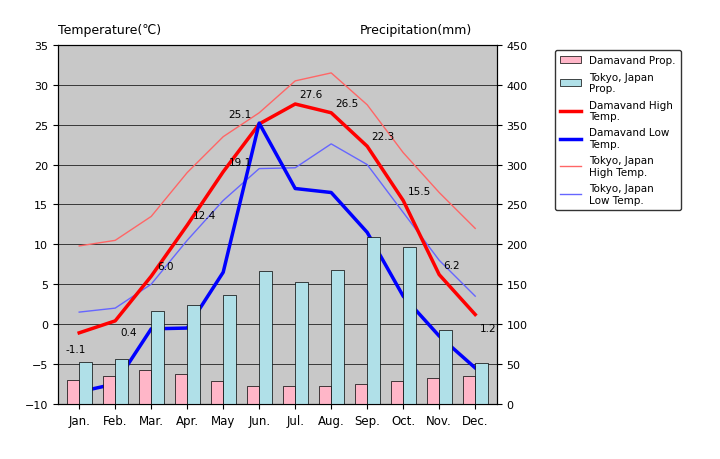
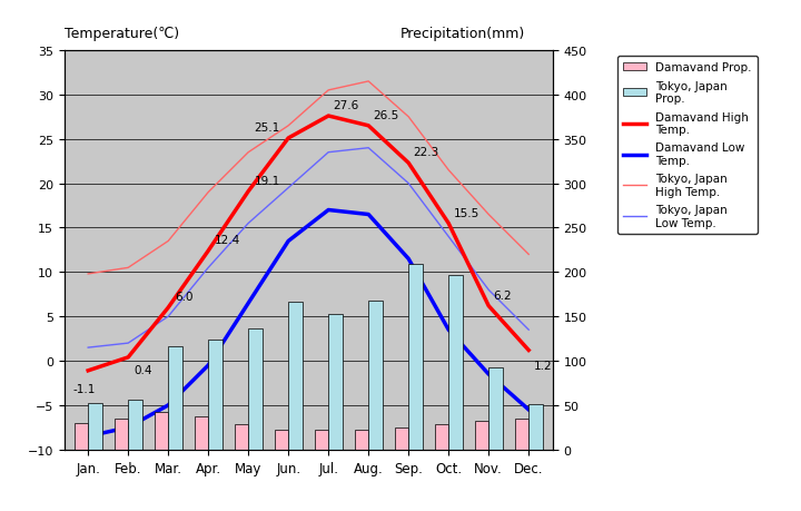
Damavand Low Temp./Mar.: -0.6 -> -5.0
Damavand Low Temp./Jun.: 25.2 -> 13.5
Tokyo, Japan Low Temp./Jul.: 19.6 -> 23.5
Tokyo, Japan Low Temp./Aug.: 22.6 -> 24.0
